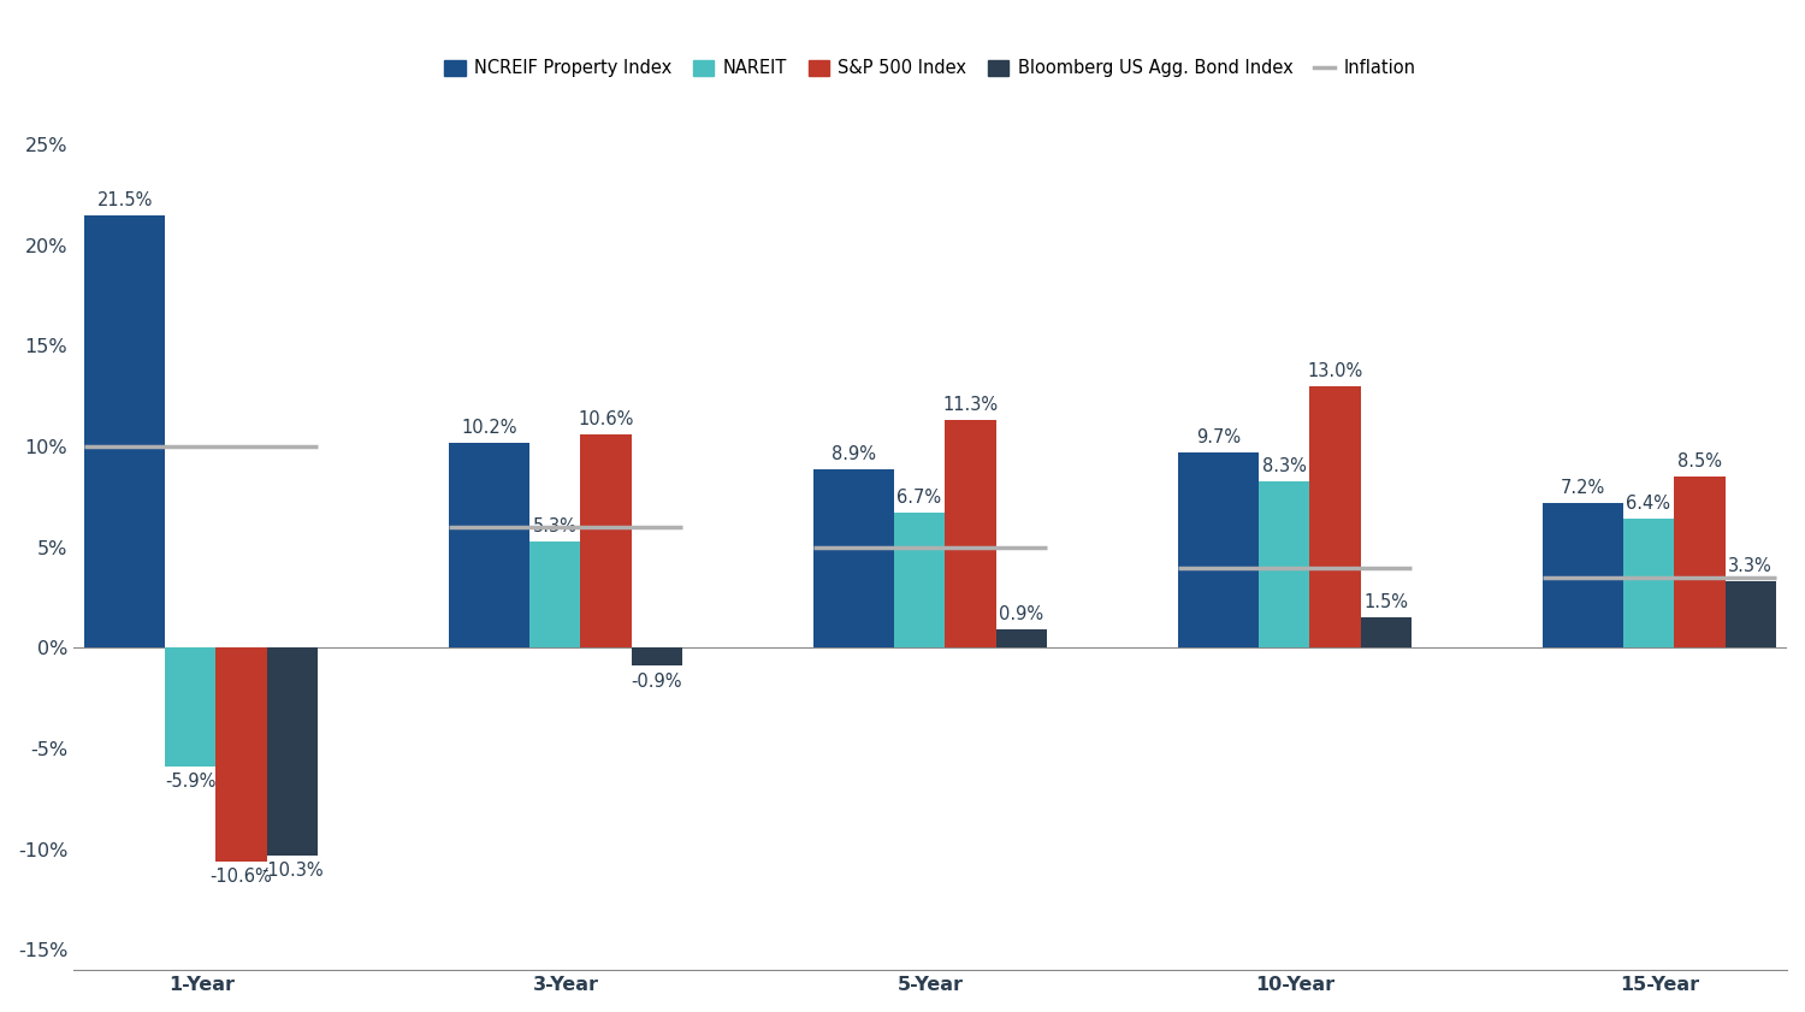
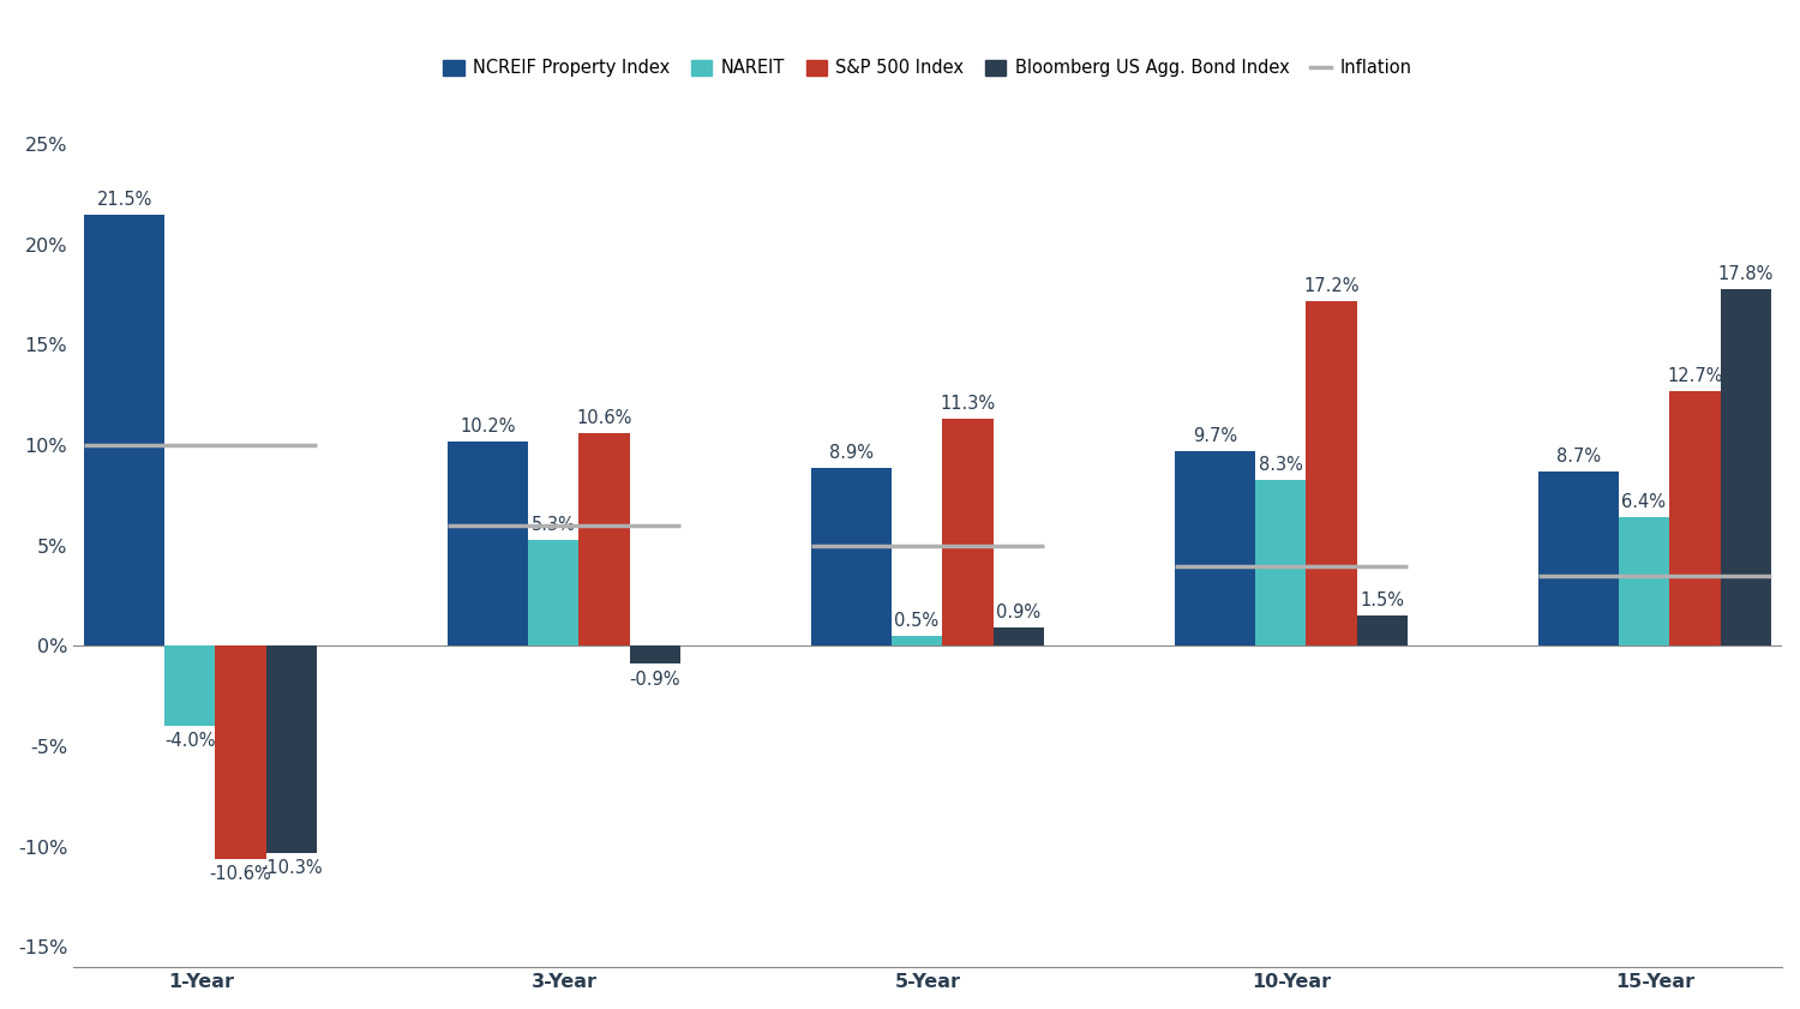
NAREIT/1-Year: -5.9% -> -4.0%
NAREIT/5-Year: 6.7% -> 0.5%
S&P 500 Index/10-Year: 13.0% -> 17.2%
NCREIF Property Index/15-Year: 7.2% -> 8.7%
S&P 500 Index/15-Year: 8.5% -> 12.7%
Bloomberg US Agg. Bond Index/15-Year: 3.3% -> 17.8%
